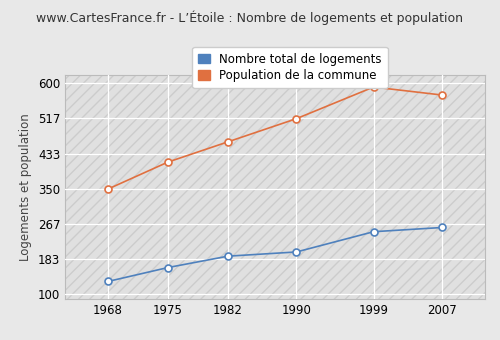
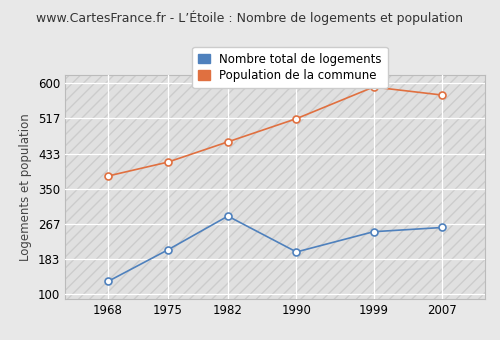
Population de la commune/1968: 349 -> 380
Nombre total de logements/1975: 163 -> 205
Nombre total de logements/1982: 190 -> 285
